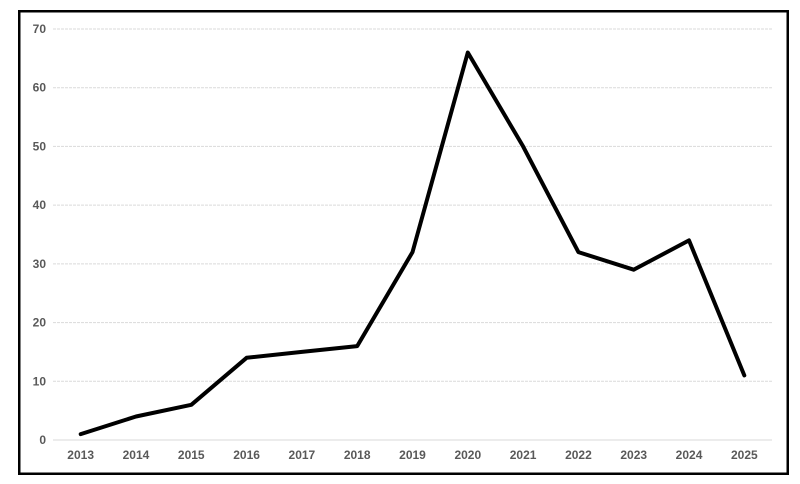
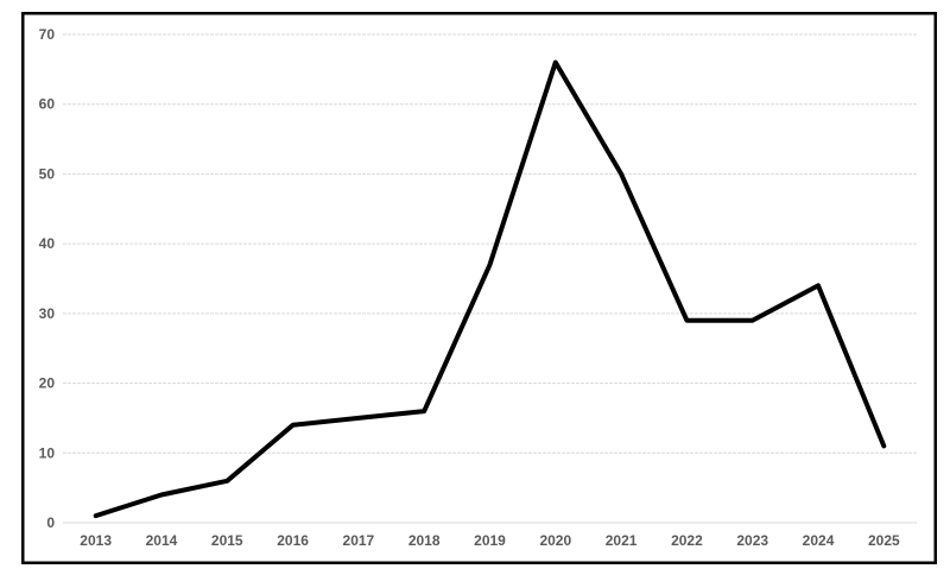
2019: 32 -> 37
2022: 32 -> 29
